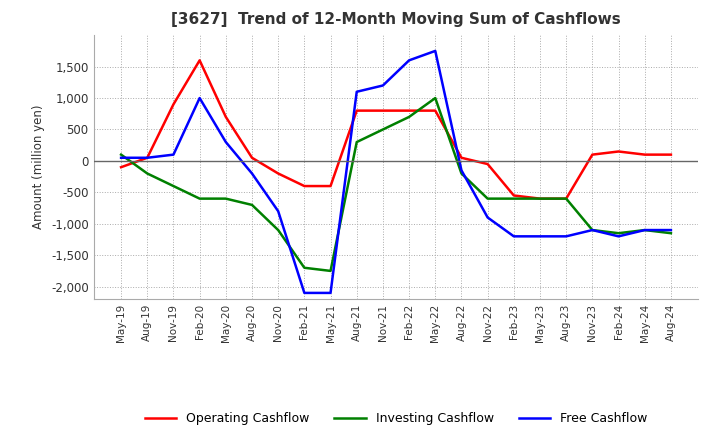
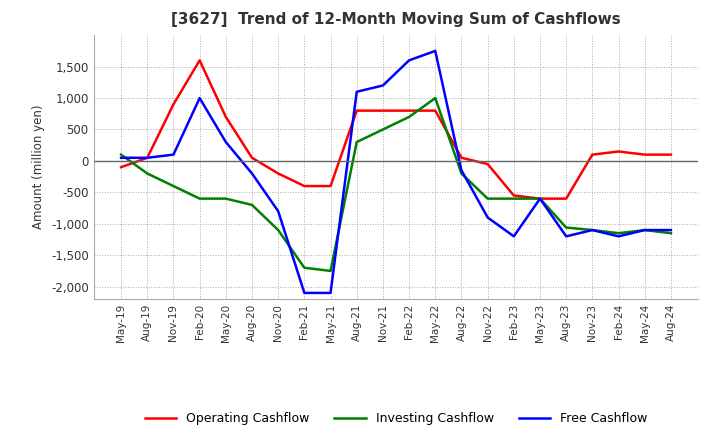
Free Cashflow/May-23: -1,200 -> -600
Investing Cashflow/Aug-23: -600 -> -1,060
